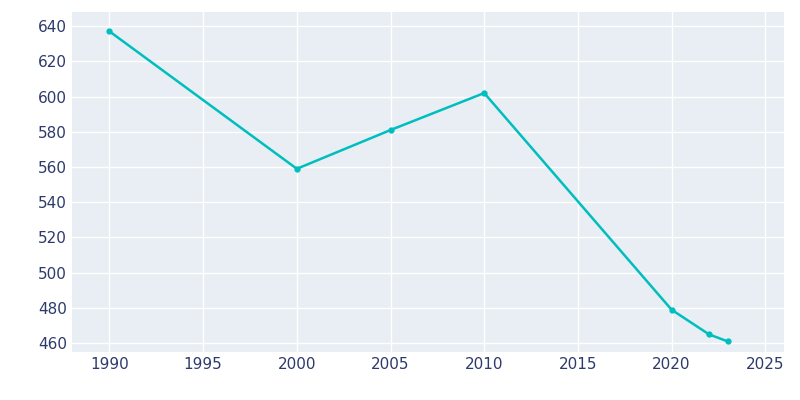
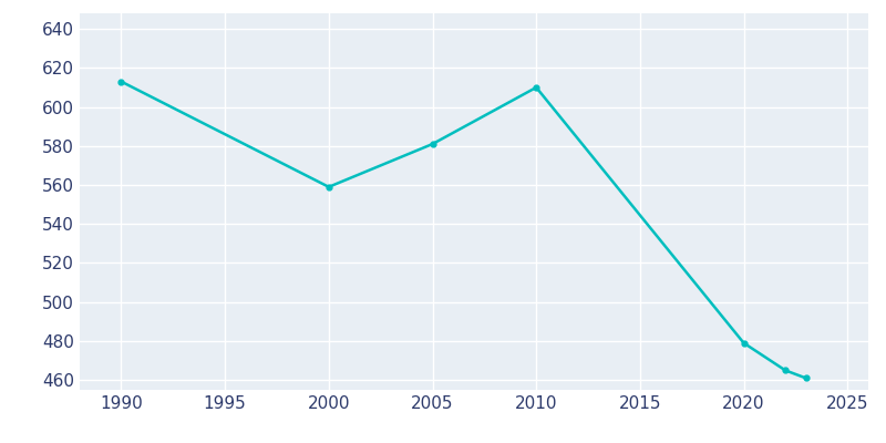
1990: 637 -> 613
2010: 602 -> 610
